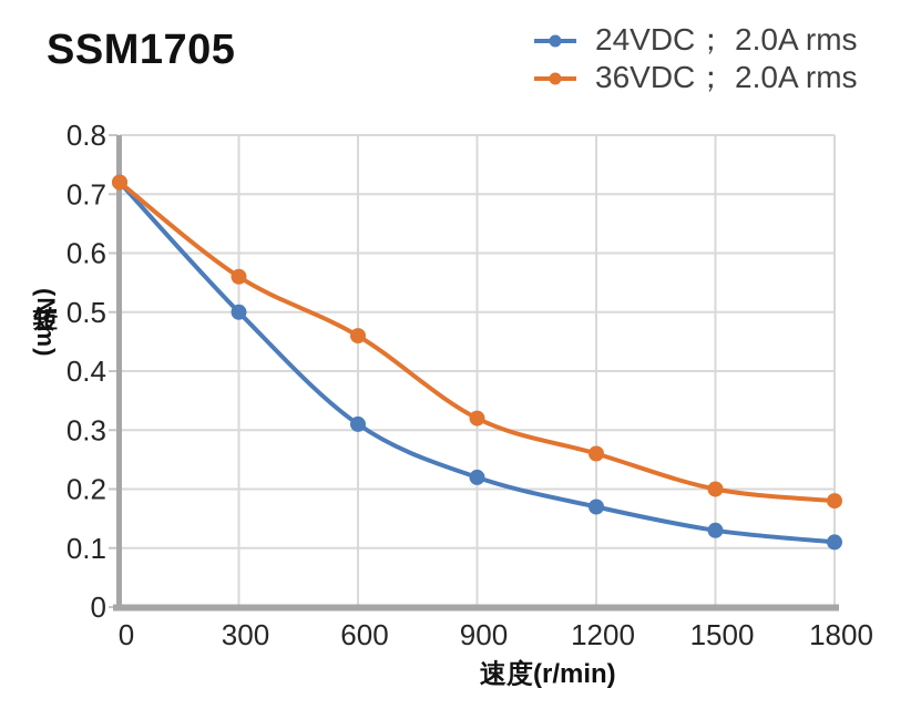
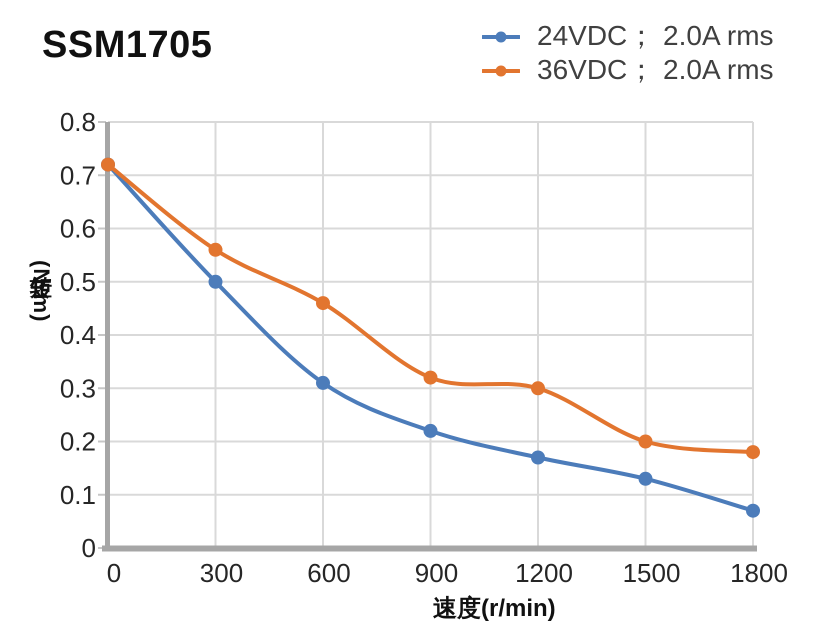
36VDC； 2.0A rms/1200: 0.26 -> 0.30
24VDC； 2.0A rms/1800: 0.11 -> 0.07
